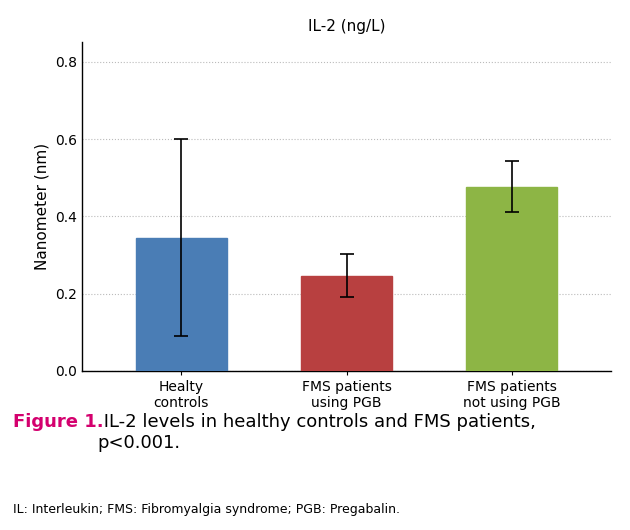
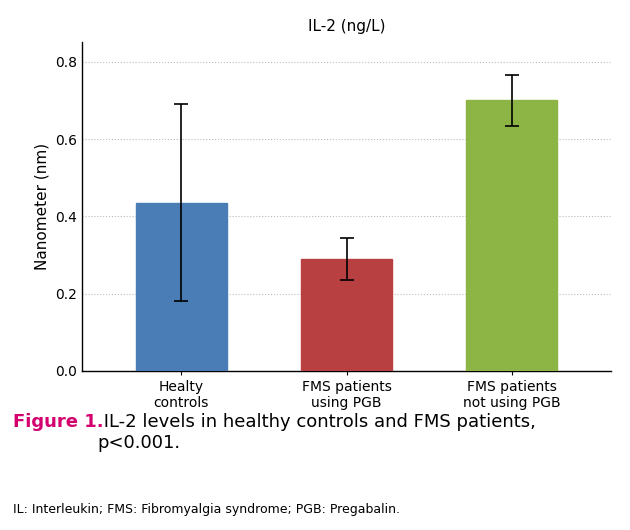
Healty controls: 0.345 -> 0.435
FMS patients using PGB: 0.247 -> 0.290
FMS patients not using PGB: 0.477 -> 0.700
